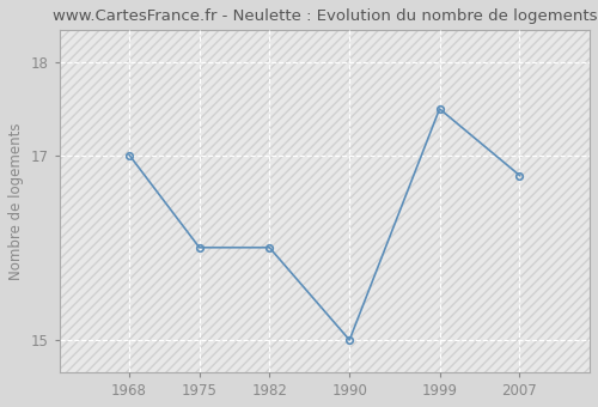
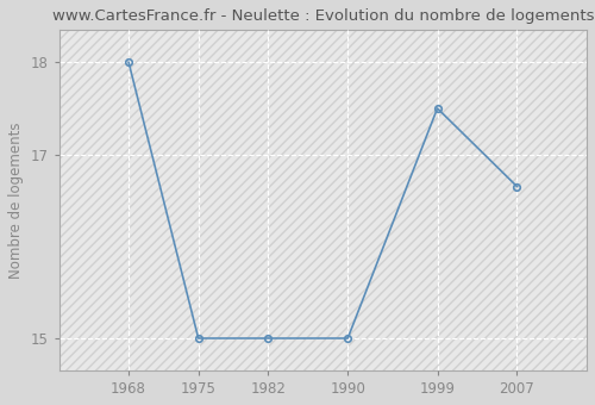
1968: 17.00 -> 18.00
1975: 16.00 -> 15.00
1982: 16.00 -> 15.00
2007: 16.78 -> 16.65
